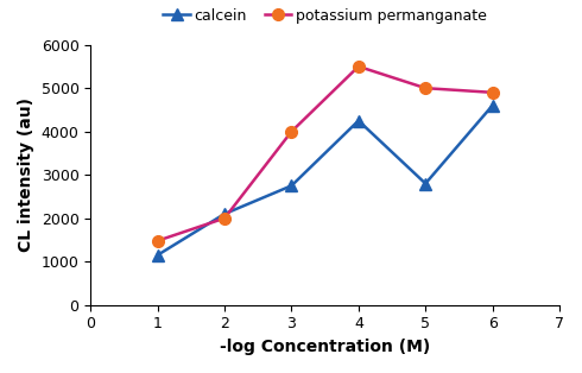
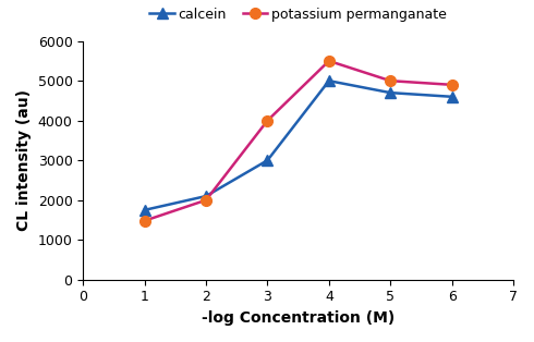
calcein/1: 1150 -> 1750
calcein/3: 2750 -> 3000
calcein/4: 4250 -> 5000
calcein/5: 2800 -> 4700
